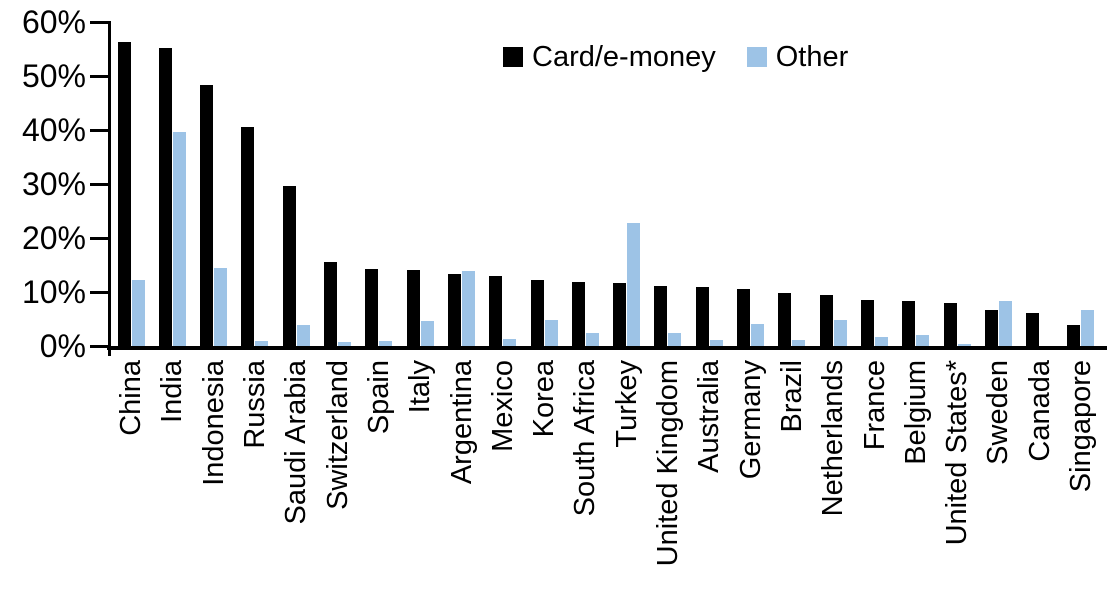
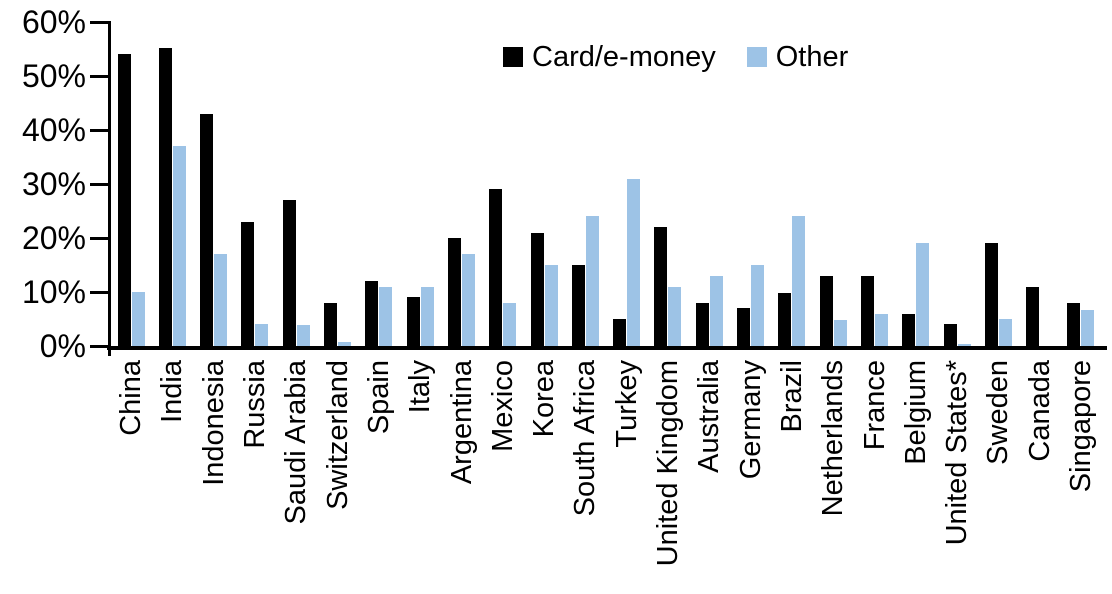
Card/e-money/China: 56% -> 54%
Other/China: 12% -> 10%
Other/India: 40% -> 37%
Card/e-money/Indonesia: 48% -> 43%
Other/Indonesia: 14% -> 17%
Card/e-money/Russia: 40% -> 23%
Other/Russia: 1% -> 4%
Card/e-money/Saudi Arabia: 30% -> 27%
Card/e-money/Switzerland: 16% -> 8%
Card/e-money/Spain: 14% -> 12%
Other/Spain: 1% -> 11%
Card/e-money/Italy: 14% -> 9%
Other/Italy: 5% -> 11%
Card/e-money/Argentina: 13% -> 20%
Other/Argentina: 14% -> 17%
Card/e-money/Mexico: 13% -> 29%
Other/Mexico: 1% -> 8%
Card/e-money/Korea: 12% -> 21%
Other/Korea: 5% -> 15%
Card/e-money/South Africa: 12% -> 15%
Other/South Africa: 2% -> 24%
Card/e-money/Turkey: 12% -> 5%
Other/Turkey: 23% -> 31%
Card/e-money/United Kingdom: 11% -> 22%
Other/United Kingdom: 2% -> 11%
Card/e-money/Australia: 11% -> 8%
Other/Australia: 1% -> 13%
Card/e-money/Germany: 11% -> 7%
Other/Germany: 4% -> 15%
Other/Brazil: 1% -> 24%
Card/e-money/Netherlands: 9% -> 13%
Card/e-money/France: 9% -> 13%
Other/France: 2% -> 6%
Card/e-money/Belgium: 8% -> 6%
Other/Belgium: 2% -> 19%
Card/e-money/United States*: 8% -> 4%
Card/e-money/Sweden: 7% -> 19%
Other/Sweden: 8% -> 5%
Card/e-money/Canada: 6% -> 11%
Card/e-money/Singapore: 4% -> 8%
